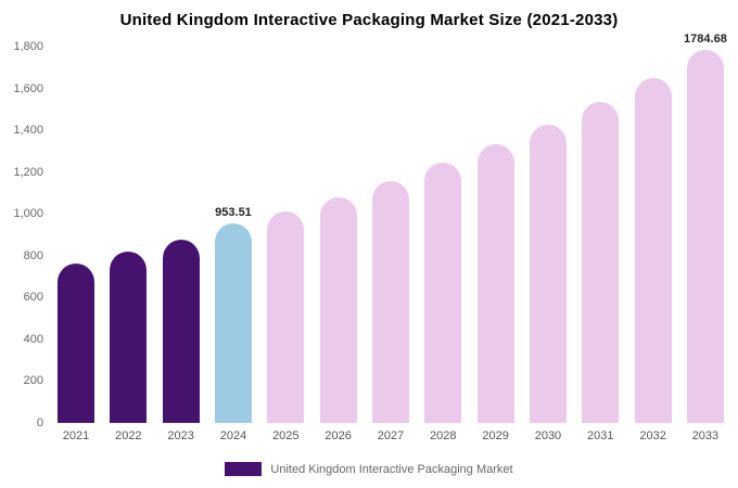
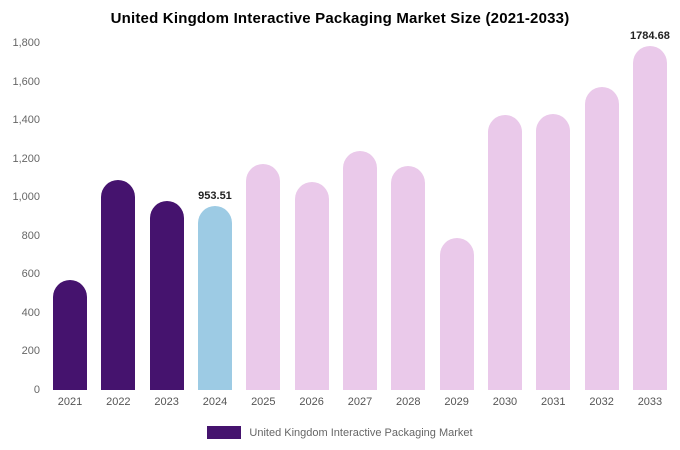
2021: 760 -> 570
2022: 820 -> 1090
2023: 880 -> 980
2025: 1010 -> 1170
2027: 1160 -> 1240
2028: 1240 -> 1160
2029: 1330 -> 790
2031: 1540 -> 1430
2032: 1650 -> 1570
